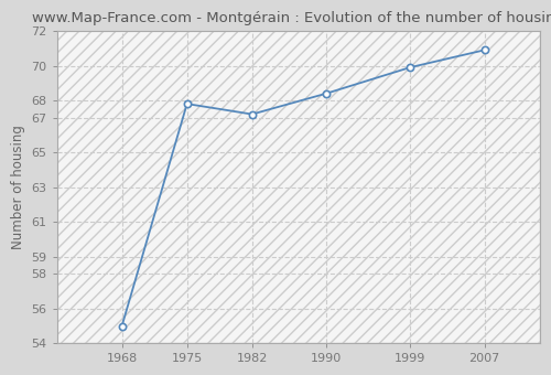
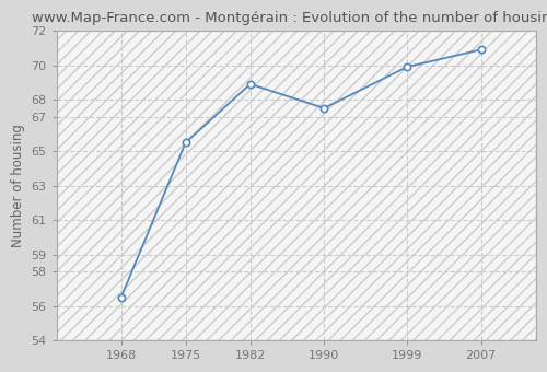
1968: 55.0 -> 56.5
1975: 67.8 -> 65.5
1982: 67.2 -> 68.9
1990: 68.4 -> 67.5
